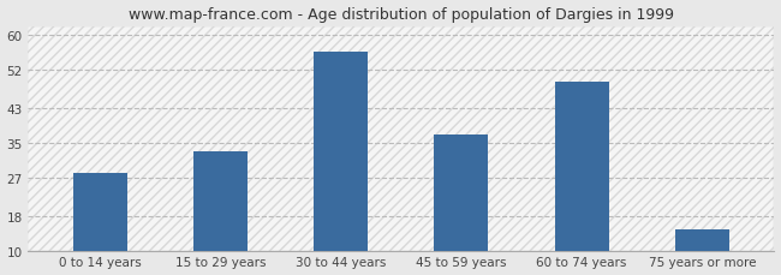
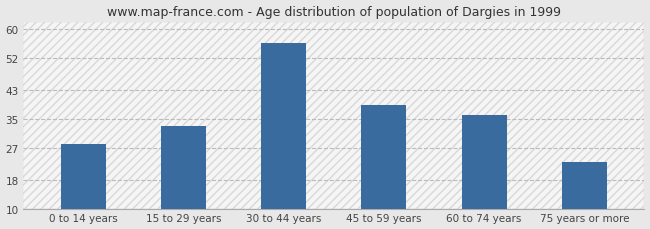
45 to 59 years: 37 -> 39
60 to 74 years: 49 -> 36
75 years or more: 15 -> 23
